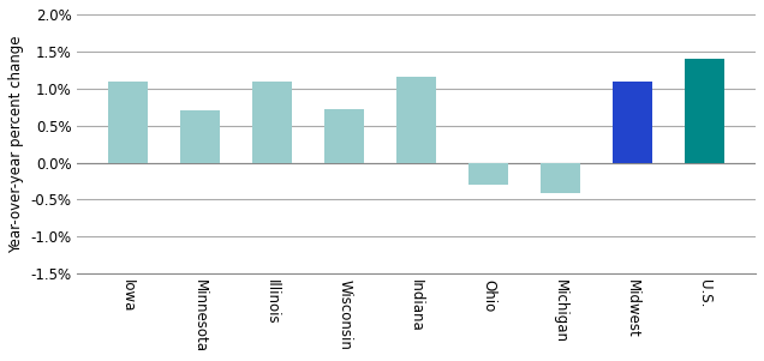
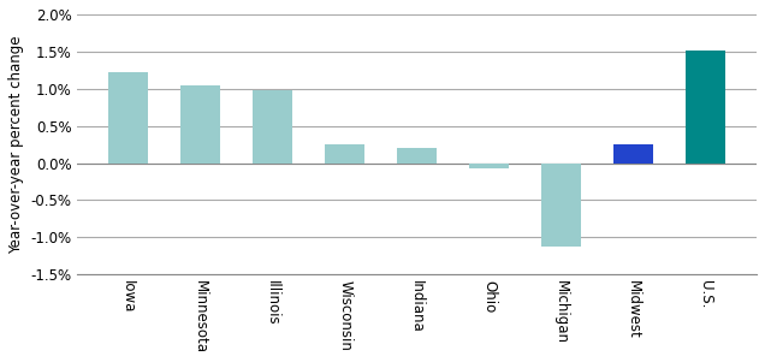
Iowa: 1.10% -> 1.22%
Minnesota: 0.70% -> 1.04%
Illinois: 1.10% -> 0.98%
Wisconsin: 0.72% -> 0.25%
Indiana: 1.16% -> 0.20%
Ohio: -0.30% -> -0.07%
Michigan: -0.42% -> -1.12%
Midwest: 1.10% -> 0.25%
U.S.: 1.40% -> 1.52%
